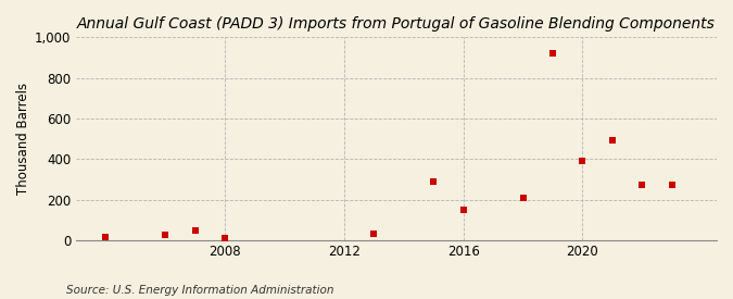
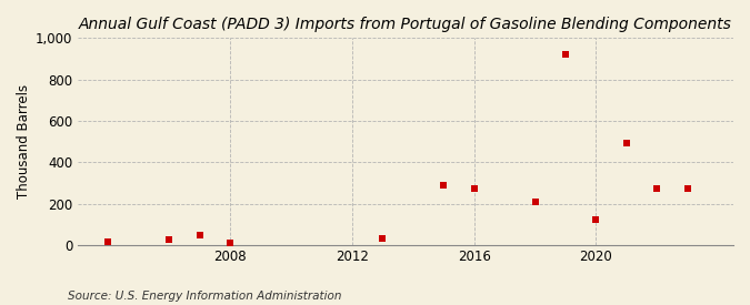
2016: 150 -> 280
2020: 390 -> 120
